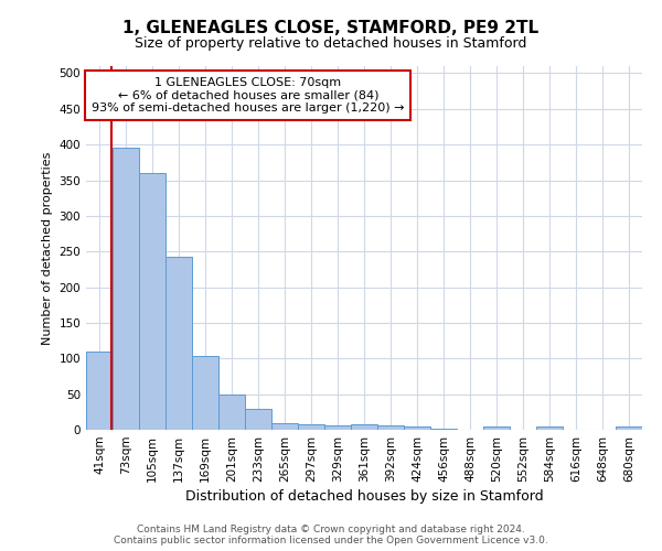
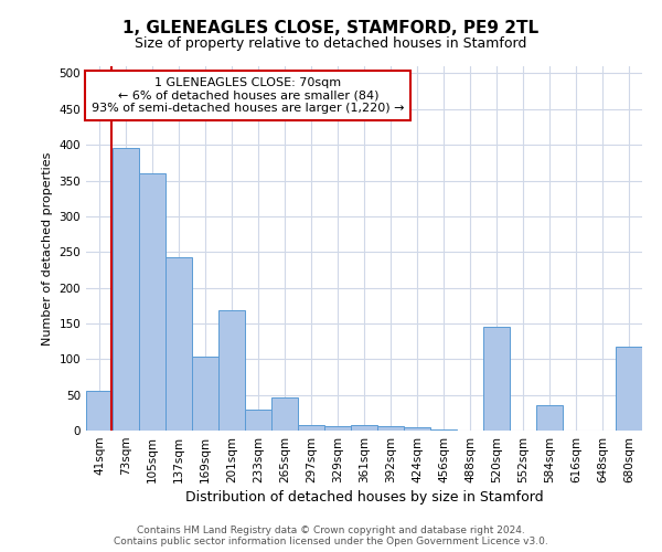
41sqm: 110 -> 56
201sqm: 50 -> 168
265sqm: 10 -> 46
520sqm: 4 -> 146
584sqm: 4 -> 36
680sqm: 4 -> 118
